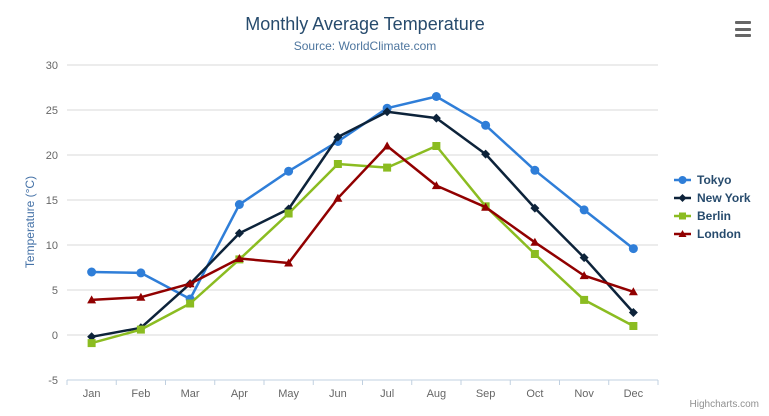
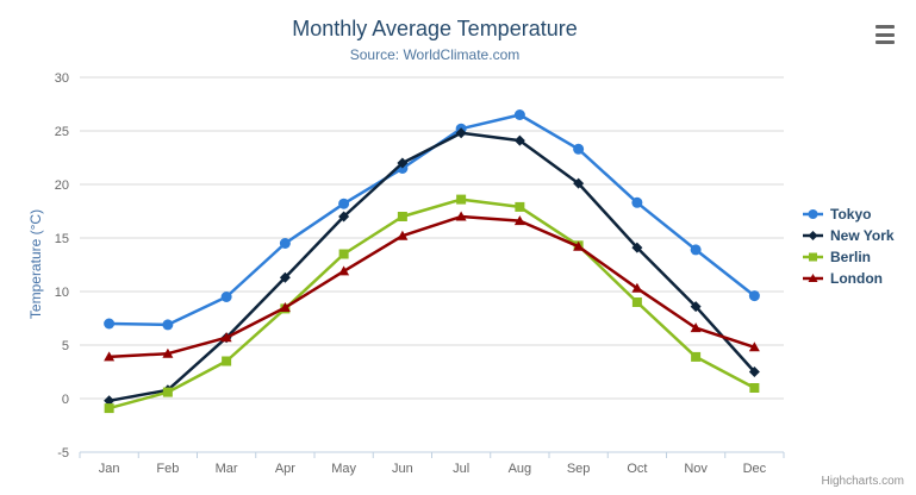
Tokyo/Mar: 4 -> 10
New York/May: 14 -> 17
London/May: 8 -> 12
Berlin/Jun: 19 -> 17
London/Jul: 21 -> 17
Berlin/Aug: 21 -> 18
